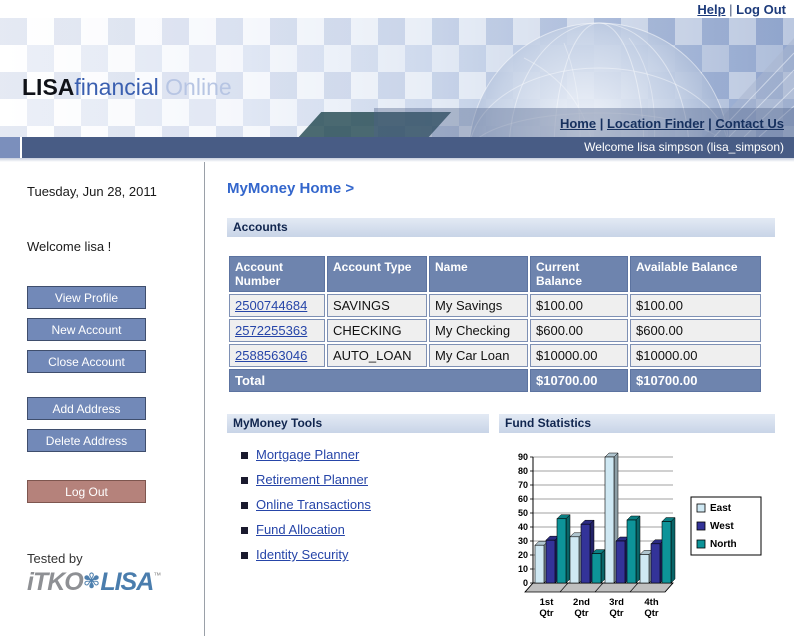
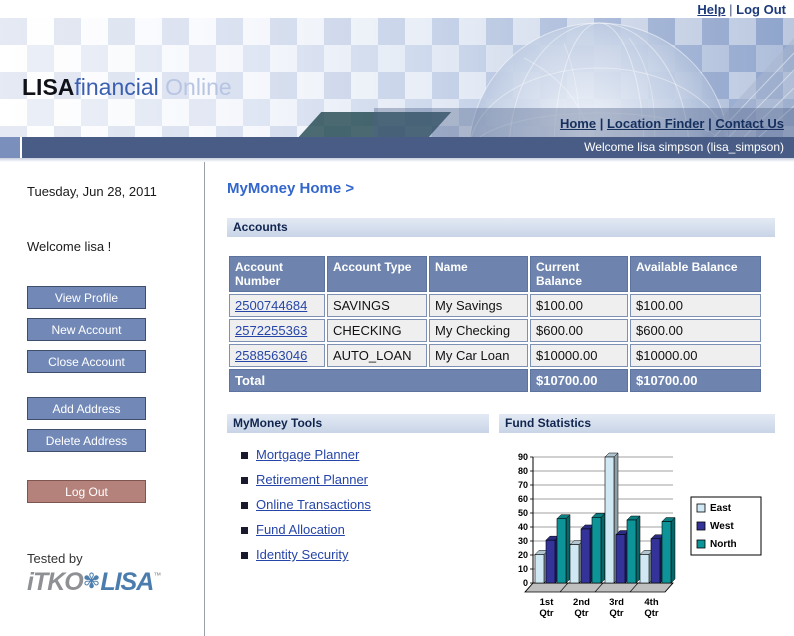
East/1st Qtr: 27 -> 20
East/2nd Qtr: 33 -> 27
West/2nd Qtr: 42 -> 39
North/2nd Qtr: 21 -> 47
West/3rd Qtr: 30 -> 35
West/4th Qtr: 28 -> 32
